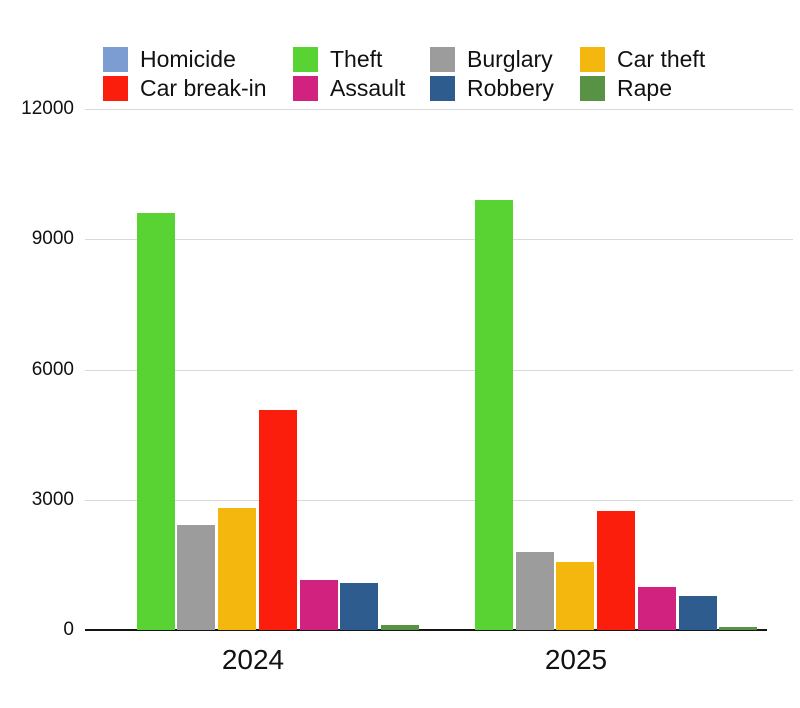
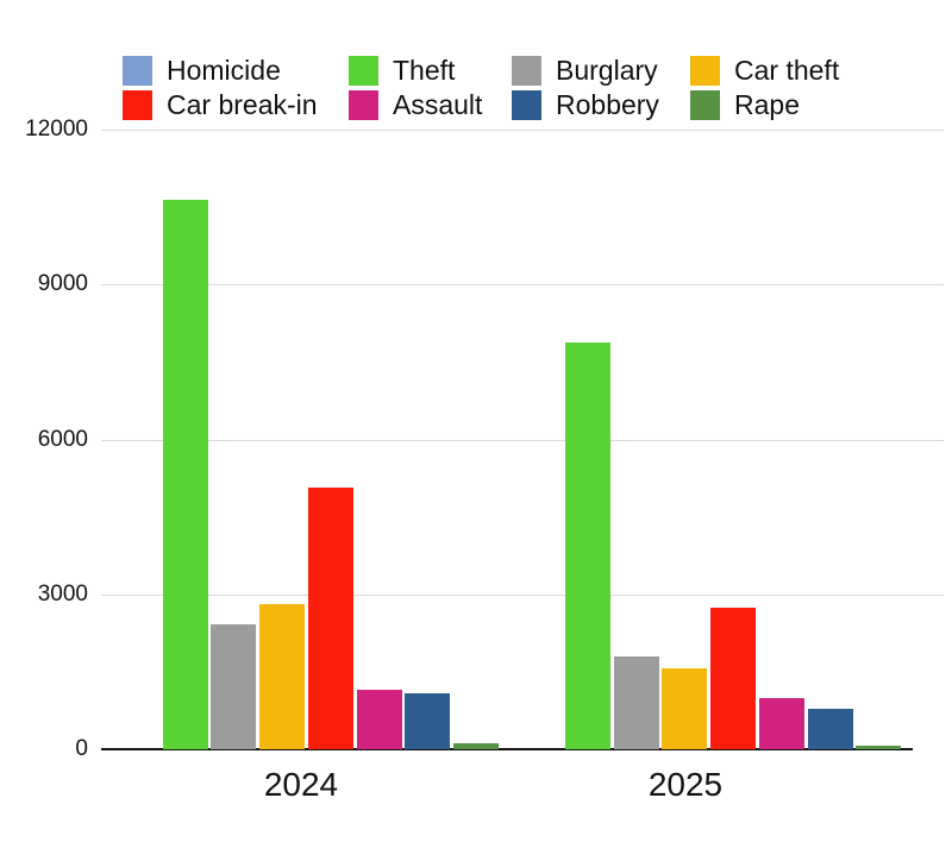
Theft/2024: 9600 -> 10600
Theft/2025: 9900 -> 7900
